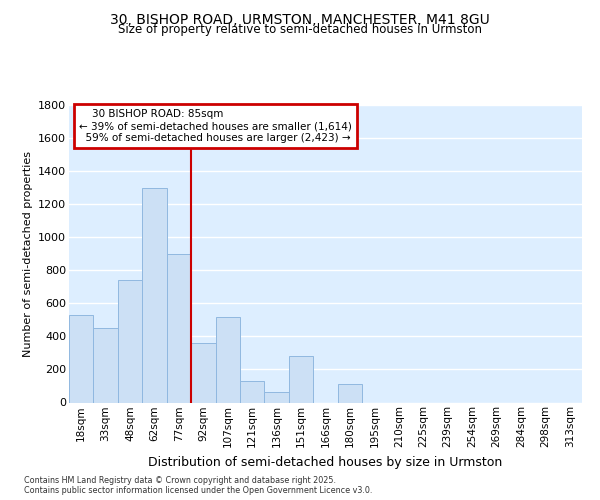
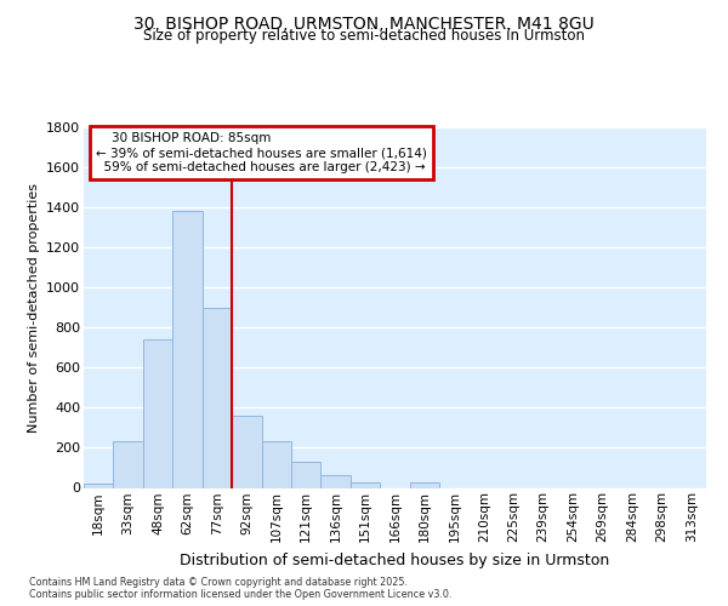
18sqm: 530 -> 20
33sqm: 450 -> 230
62sqm: 1300 -> 1380
107sqm: 520 -> 230
151sqm: 280 -> 20
180sqm: 110 -> 20
